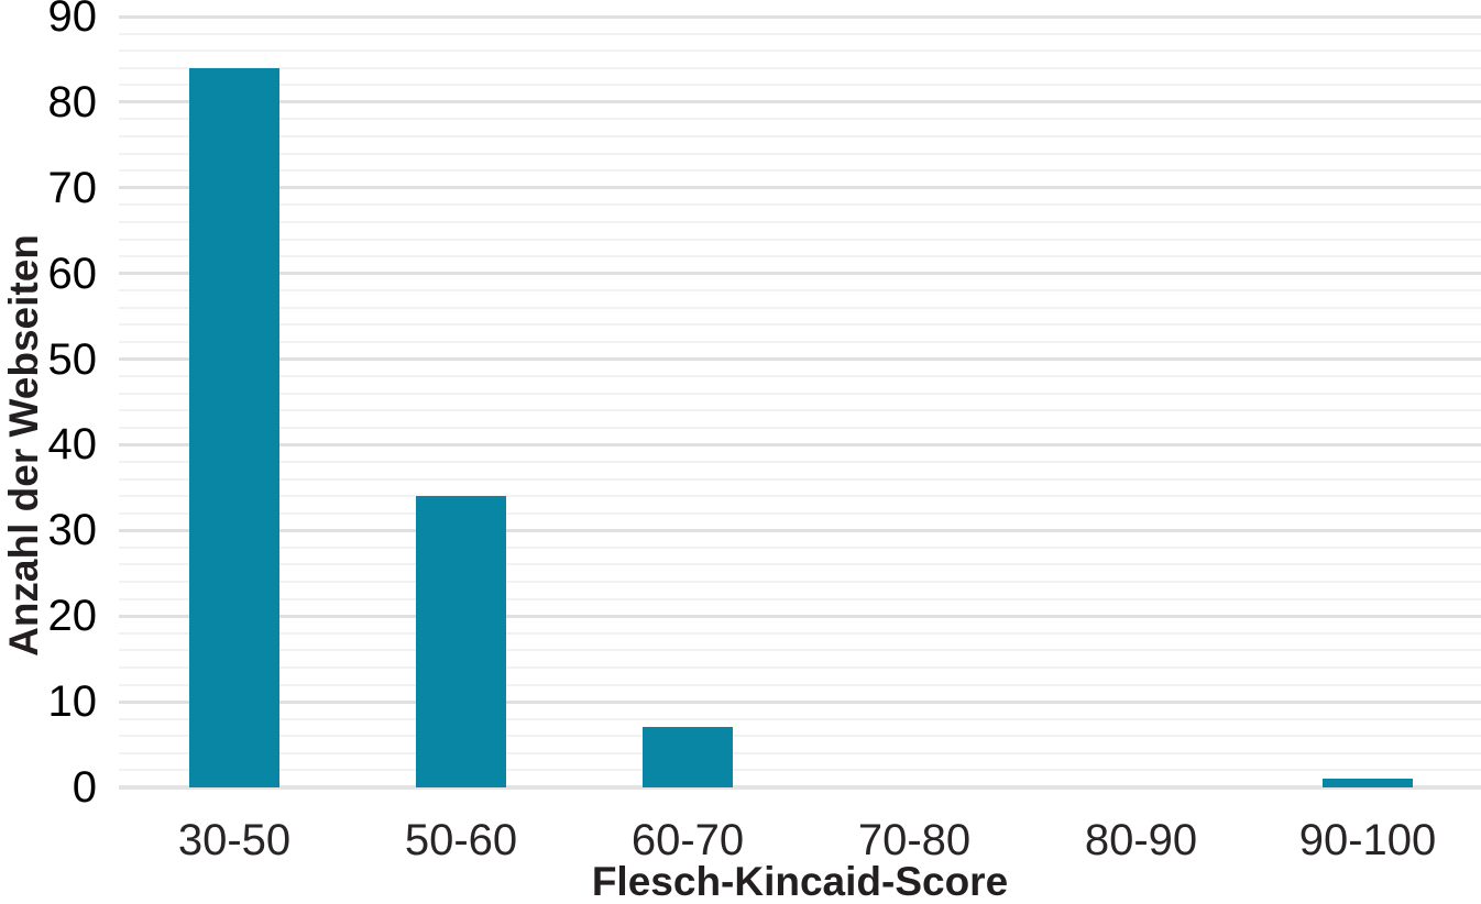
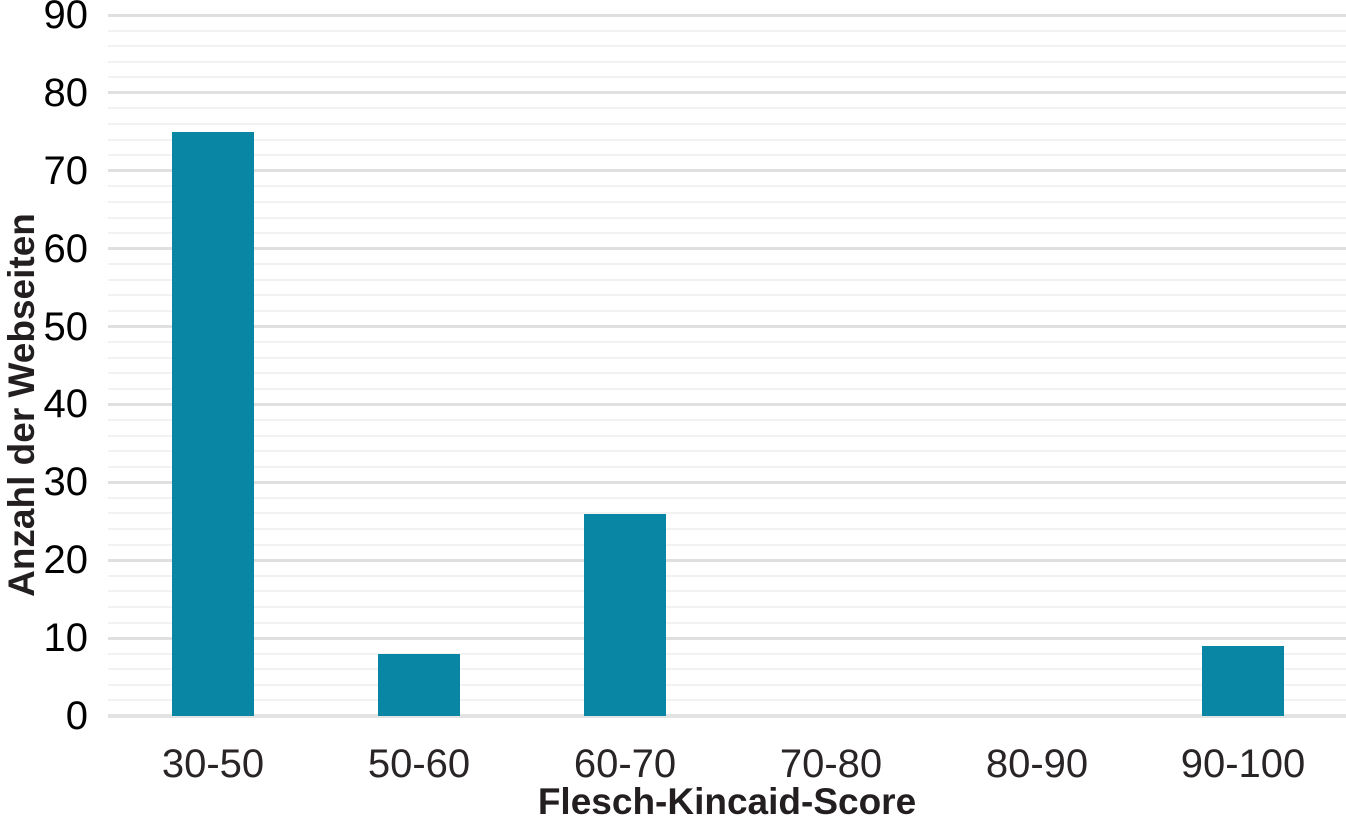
30-50: 84 -> 75
50-60: 34 -> 8
60-70: 7 -> 26
90-100: 1 -> 9
